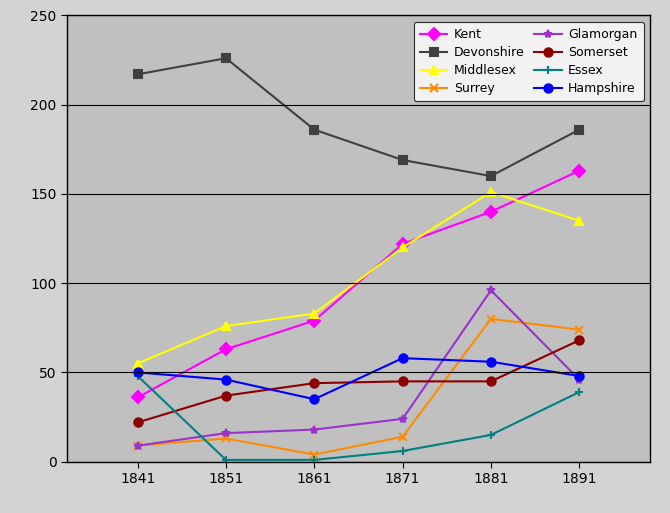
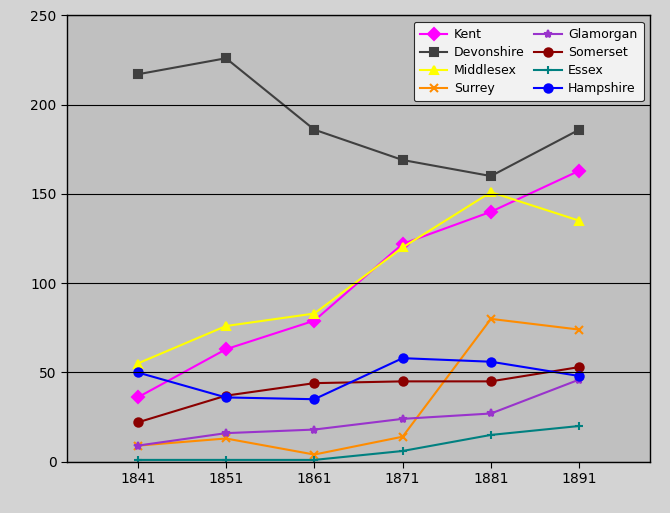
Essex/1841: 48 -> 1
Hampshire/1851: 46 -> 36
Glamorgan/1881: 96 -> 27
Somerset/1891: 68 -> 53
Essex/1891: 39 -> 20
